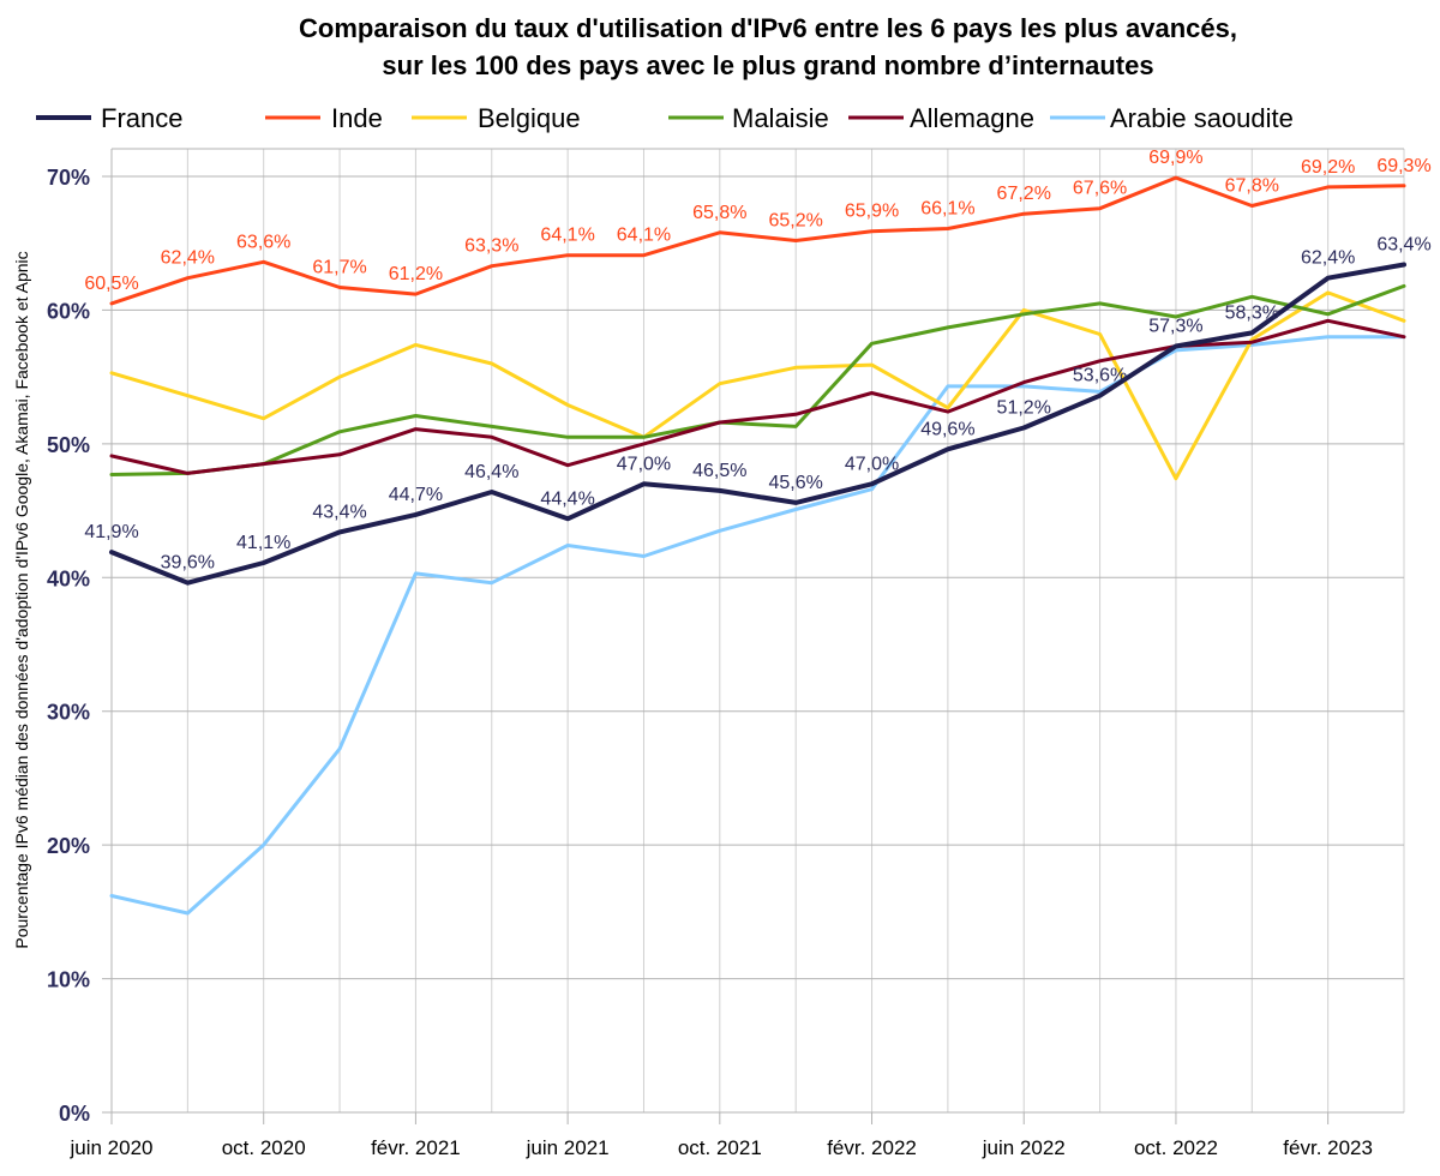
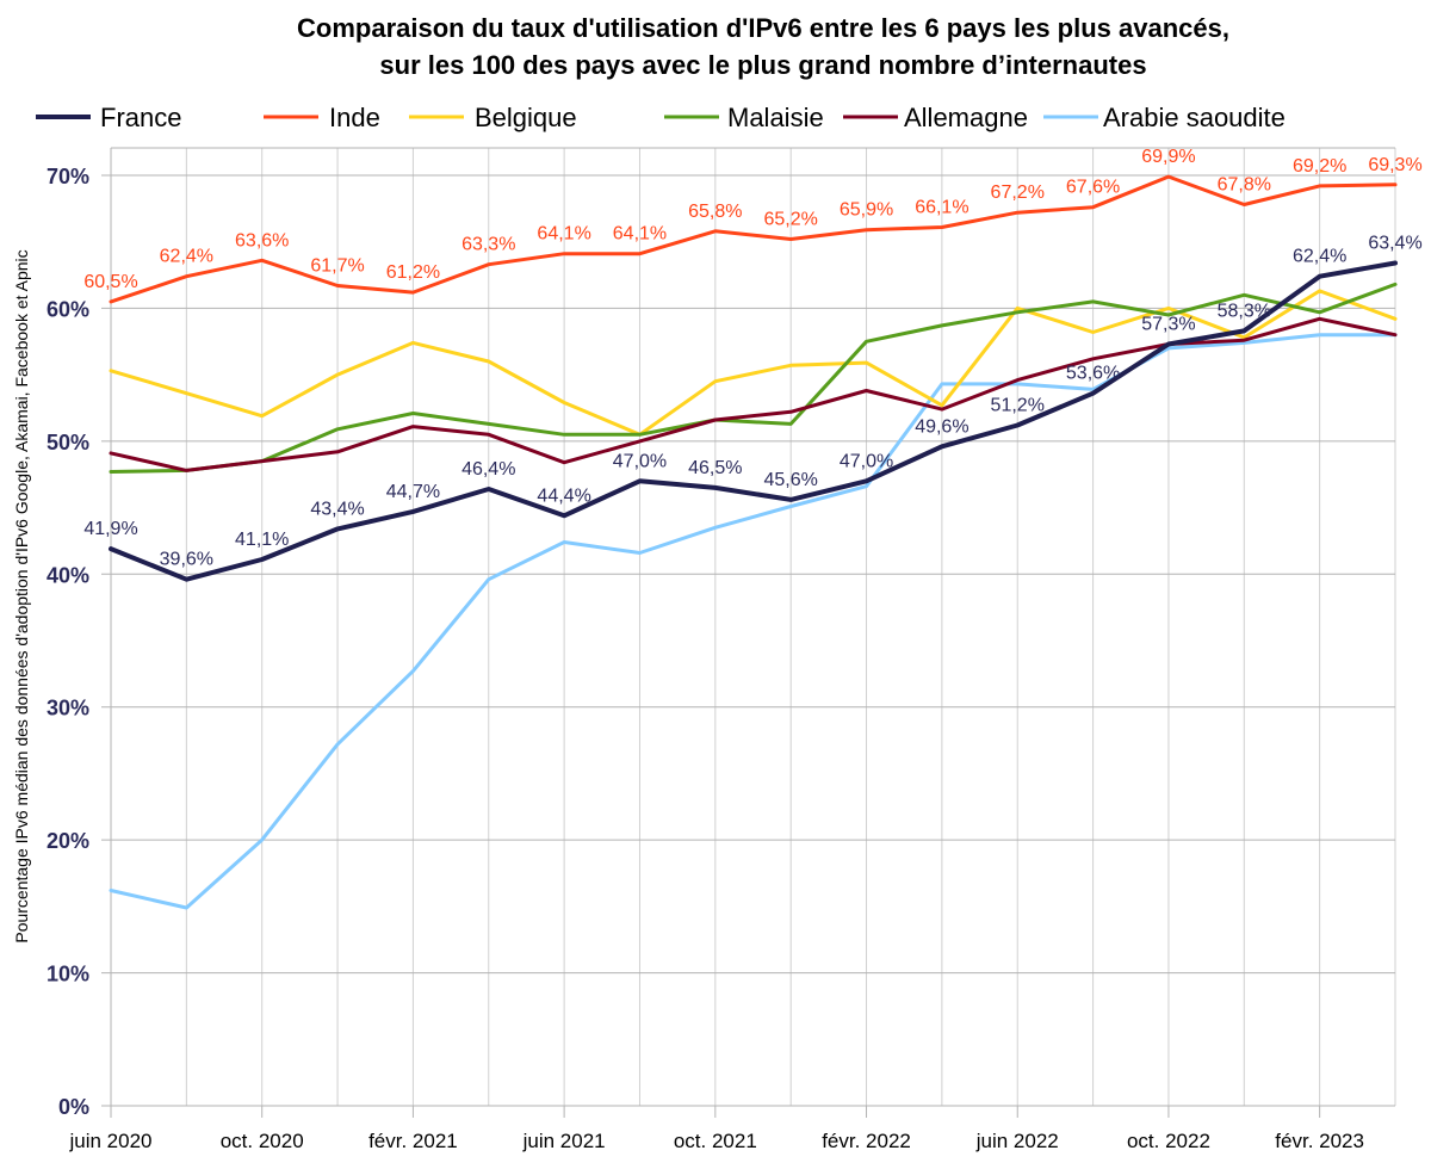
Arabie saoudite/févr. 2021: 40.3% -> 32.7%
Belgique/oct. 2022: 47.4% -> 60.0%
